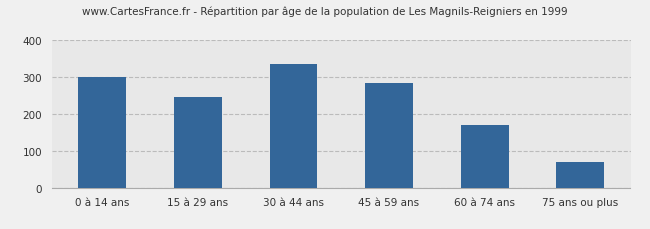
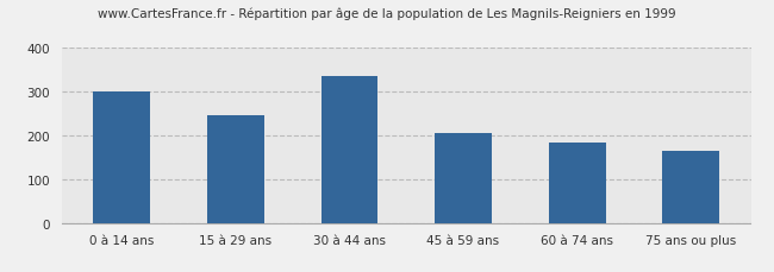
45 à 59 ans: 284 -> 205
60 à 74 ans: 170 -> 185
75 ans ou plus: 70 -> 165
